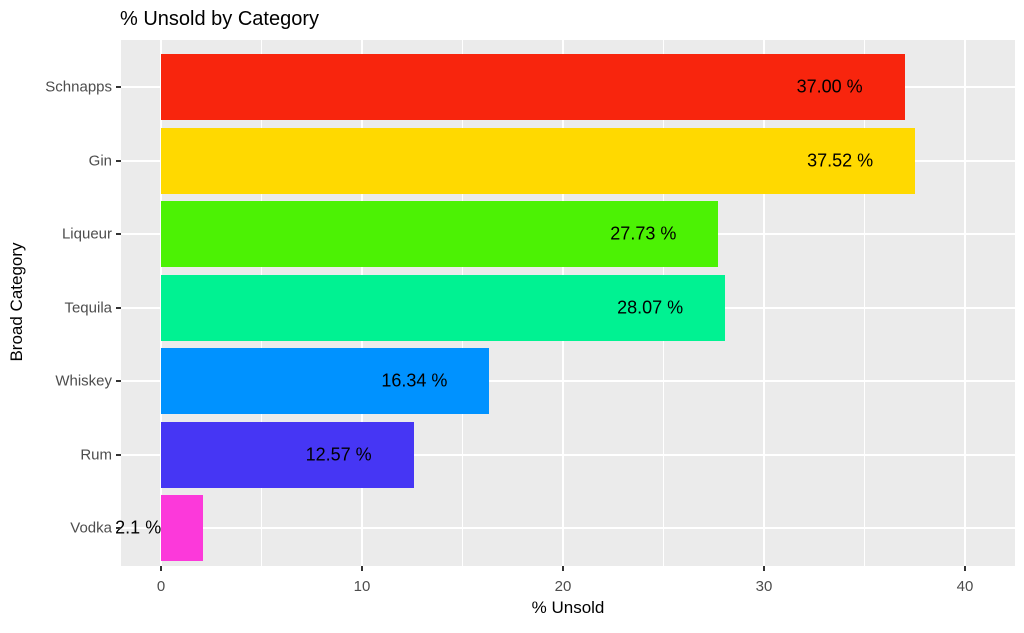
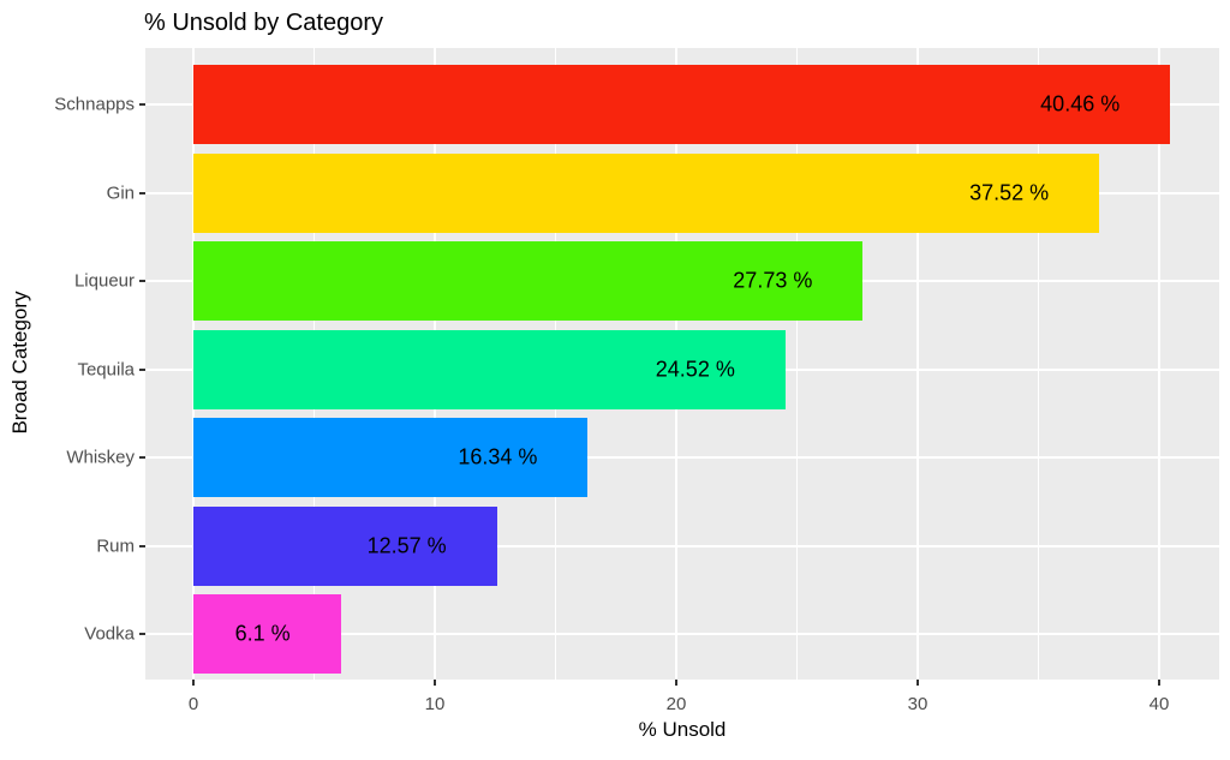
Schnapps: 37.00 -> 40.46
Tequila: 28.07 -> 24.52
Vodka: 2.1 -> 6.1
